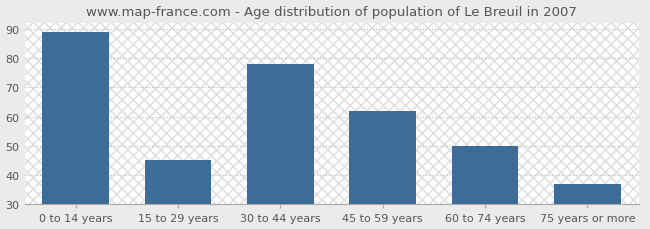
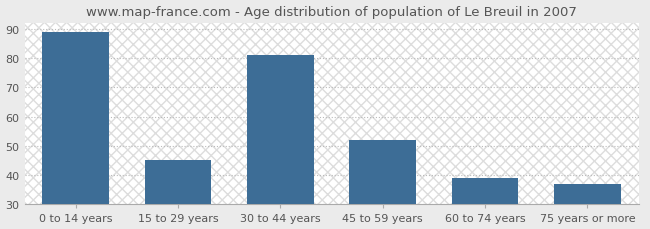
30 to 44 years: 78 -> 81
45 to 59 years: 62 -> 52
60 to 74 years: 50 -> 39
